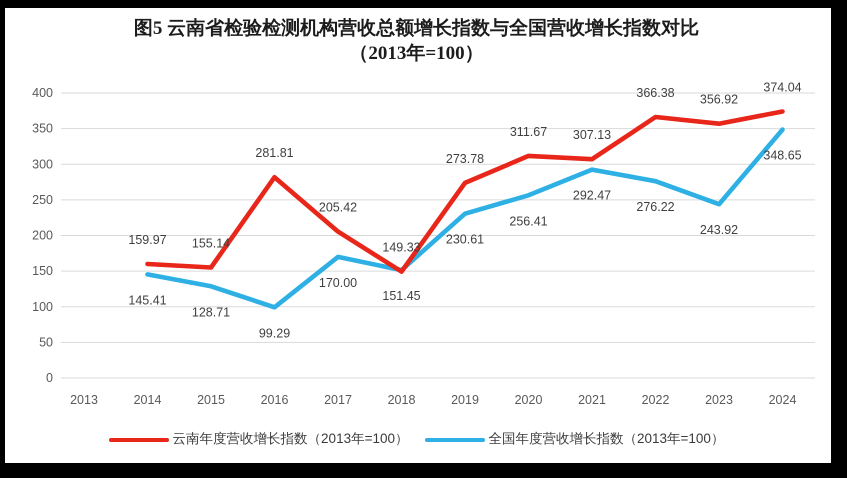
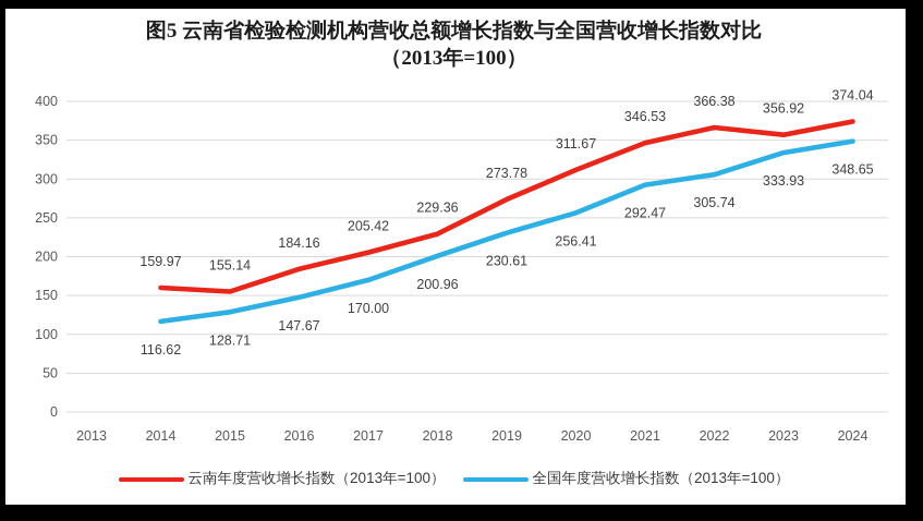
全国年度营收增长指数（2013年=100）/2014: 145.41 -> 116.62
云南年度营收增长指数（2013年=100）/2016: 281.81 -> 184.16
全国年度营收增长指数（2013年=100）/2016: 99.29 -> 147.67
云南年度营收增长指数（2013年=100）/2018: 149.33 -> 229.36
全国年度营收增长指数（2013年=100）/2018: 151.45 -> 200.96
云南年度营收增长指数（2013年=100）/2021: 307.13 -> 346.53
全国年度营收增长指数（2013年=100）/2022: 276.22 -> 305.74
全国年度营收增长指数（2013年=100）/2023: 243.92 -> 333.93
